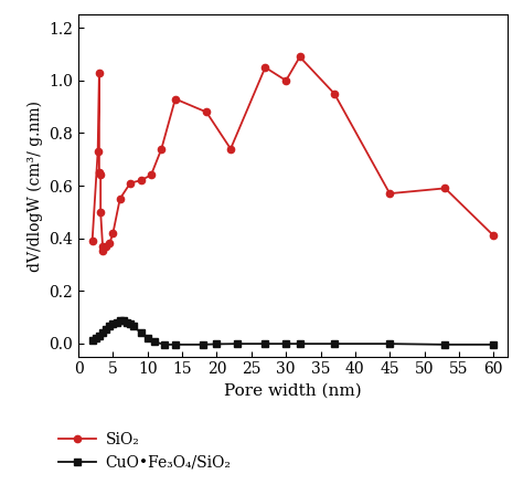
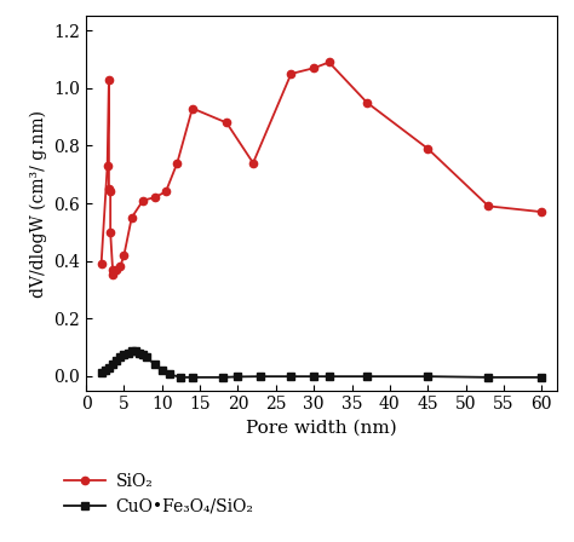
SiO₂/30: 1.00 -> 1.07
SiO₂/45: 0.57 -> 0.79
SiO₂/60: 0.41 -> 0.57
